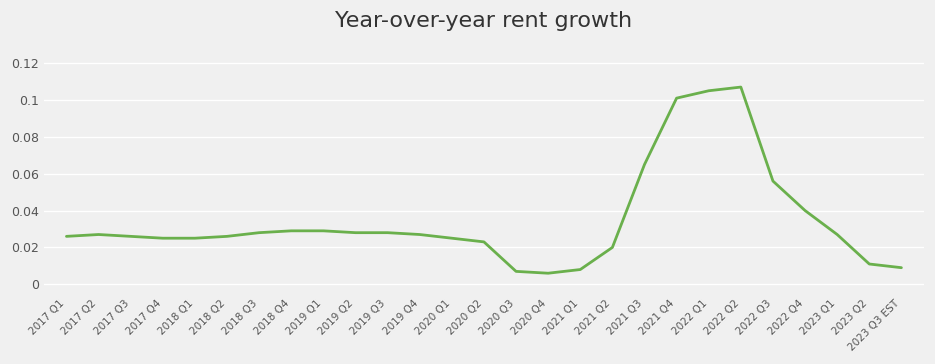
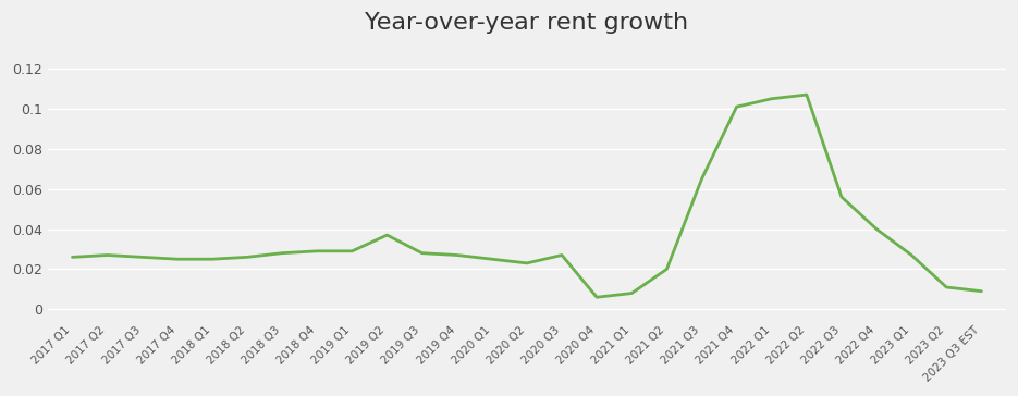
2019 Q2: 0.028 -> 0.037
2020 Q3: 0.007 -> 0.027
